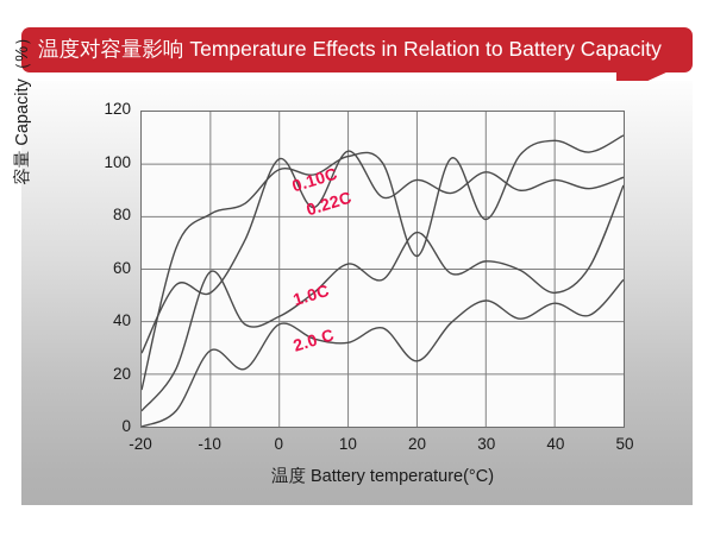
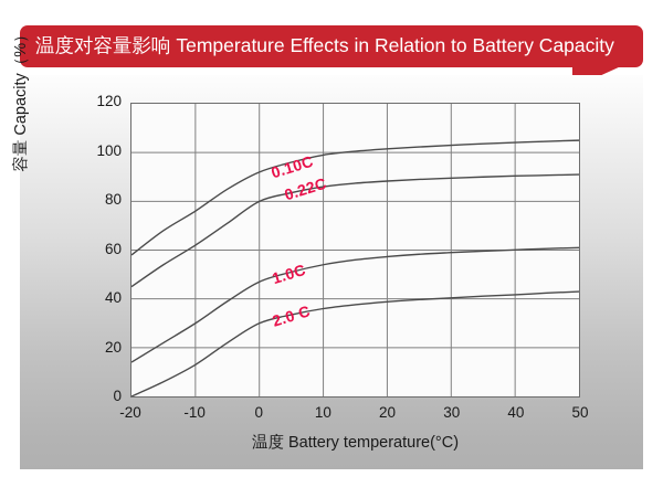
0.10C/-20: 14 -> 58
0.22C/-20: 28 -> 45
1.0C/-20: 6 -> 14
0.10C/-10: 81 -> 76
0.22C/-10: 51 -> 62
1.0C/-10: 59 -> 30
2.0 C/-10: 29 -> 13
0.10C/0: 98 -> 92
0.22C/0: 102 -> 80
1.0C/0: 42 -> 47
2.0 C/0: 39 -> 30
0.10C/10: 103 -> 99
0.22C/10: 105 -> 86
1.0C/10: 62 -> 54
2.0 C/10: 32 -> 36
0.10C/20: 65 -> 102
0.22C/20: 94 -> 88
1.0C/20: 74 -> 57
2.0 C/20: 25 -> 39
0.10C/30: 79 -> 103
0.22C/30: 97 -> 90
1.0C/30: 63 -> 59
2.0 C/30: 48 -> 40
0.10C/40: 109 -> 104
0.22C/40: 94 -> 90
1.0C/40: 51 -> 60
2.0 C/40: 47 -> 42
0.10C/50: 111 -> 105
0.22C/50: 95 -> 91
1.0C/50: 92 -> 61
2.0 C/50: 56 -> 43
